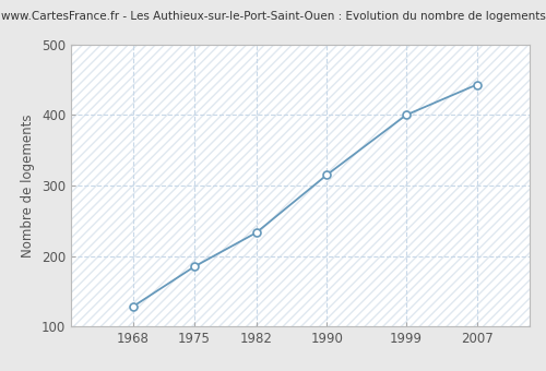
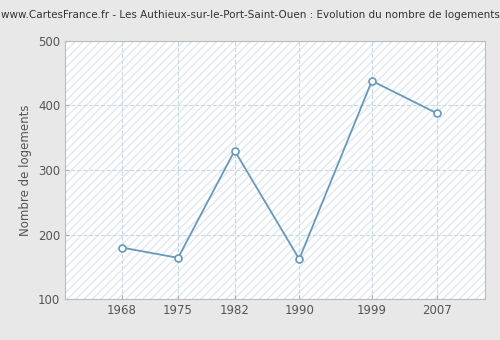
1968: 128 -> 180
1975: 185 -> 164
1982: 233 -> 330
1990: 315 -> 162
1999: 400 -> 438
2007: 443 -> 388
